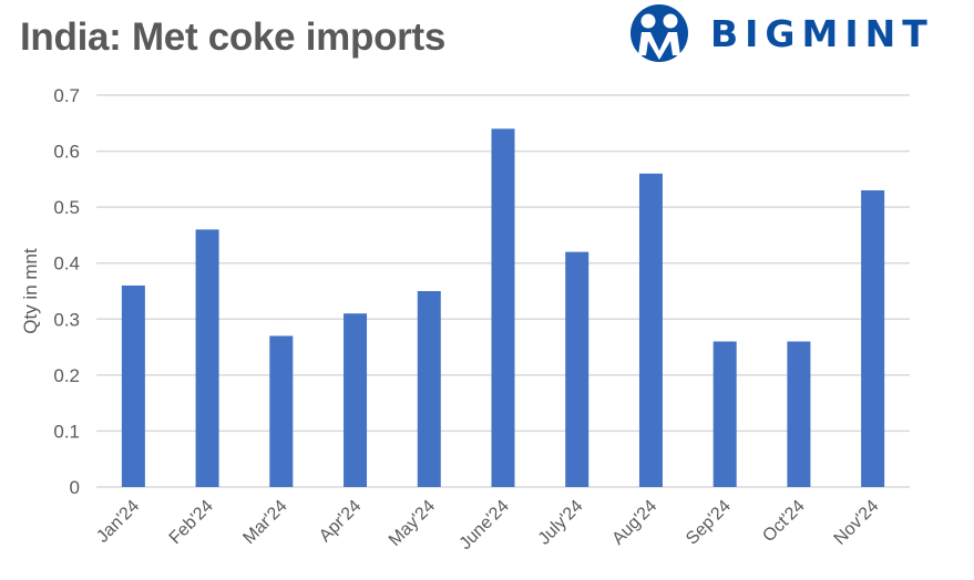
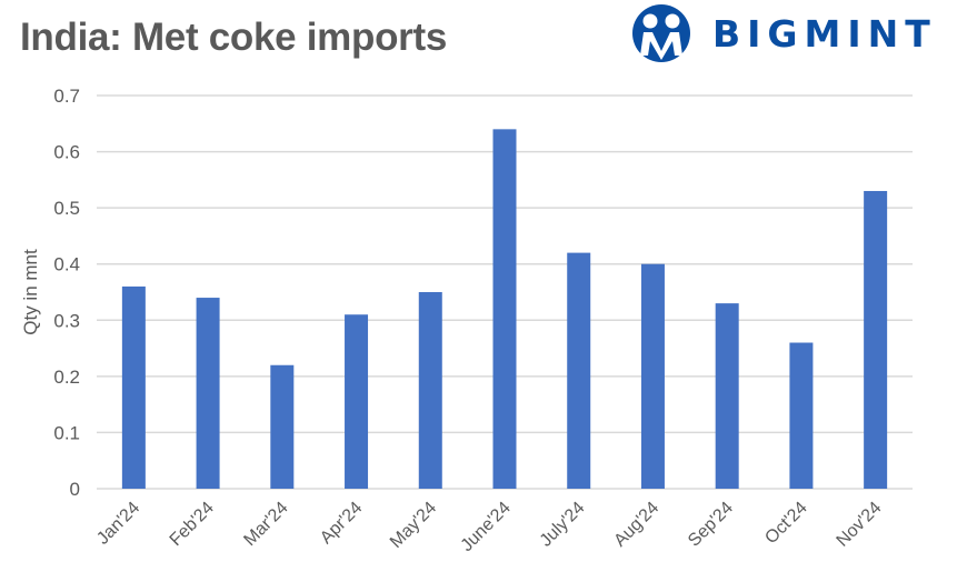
Feb'24: 0.46 -> 0.34
Mar'24: 0.27 -> 0.22
Aug'24: 0.56 -> 0.40
Sep'24: 0.26 -> 0.33
